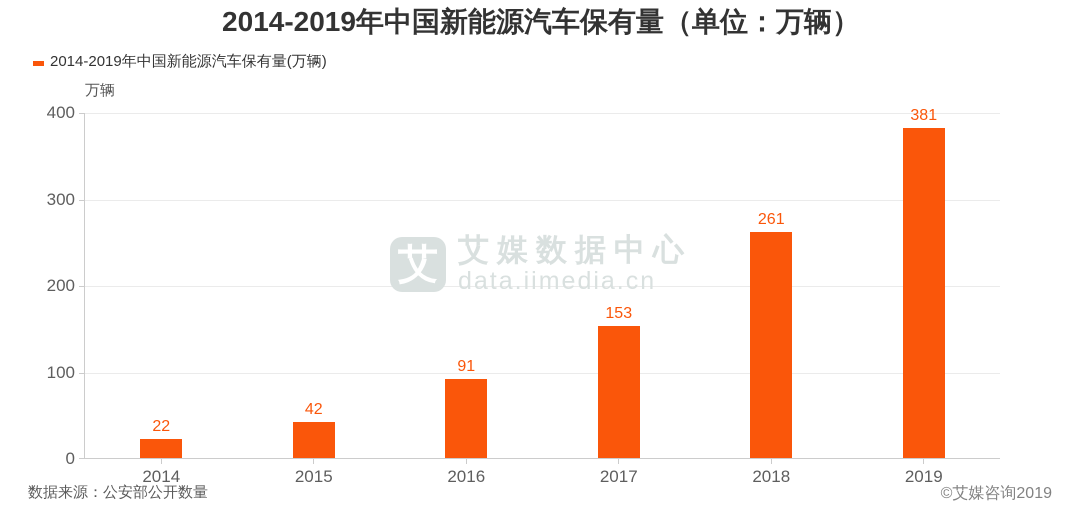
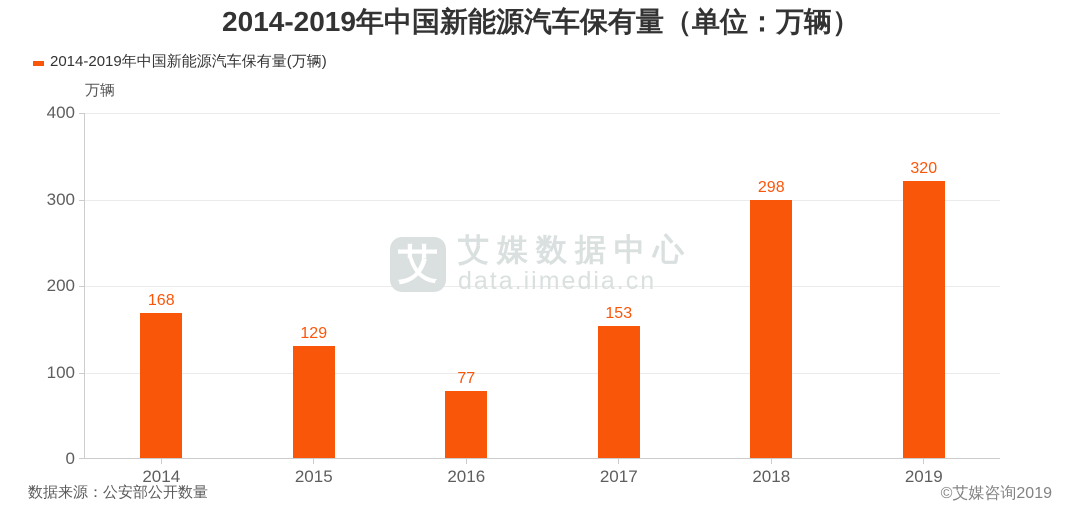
2014: 22 -> 168
2015: 42 -> 129
2016: 91 -> 77
2018: 261 -> 298
2019: 381 -> 320
